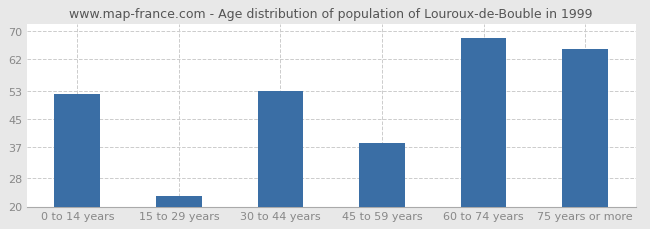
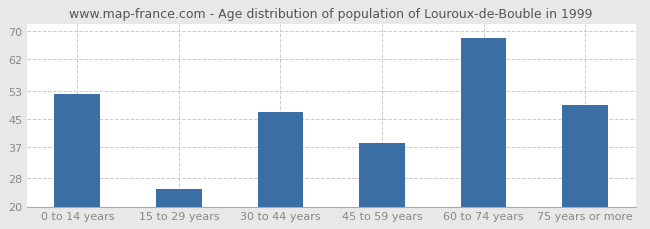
15 to 29 years: 23 -> 25
30 to 44 years: 53 -> 47
75 years or more: 65 -> 49
